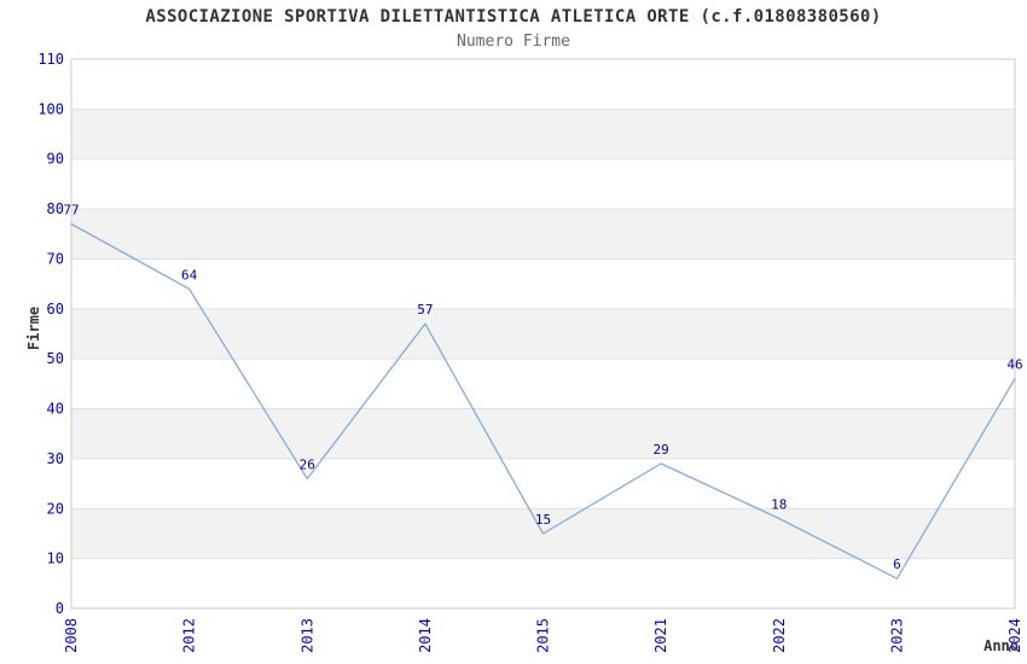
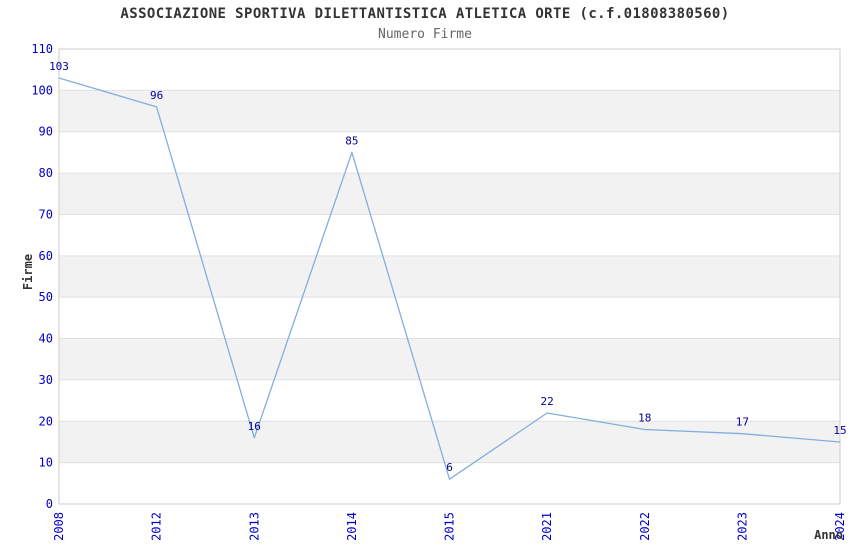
2008: 77 -> 103
2012: 64 -> 96
2013: 26 -> 16
2014: 57 -> 85
2015: 15 -> 6
2021: 29 -> 22
2023: 6 -> 17
2024: 46 -> 15
